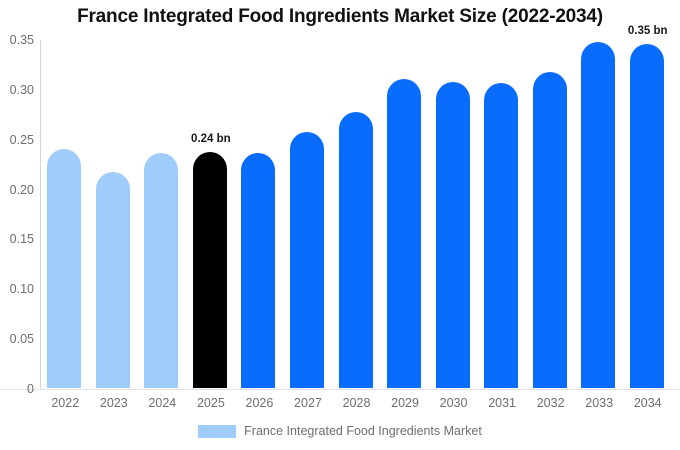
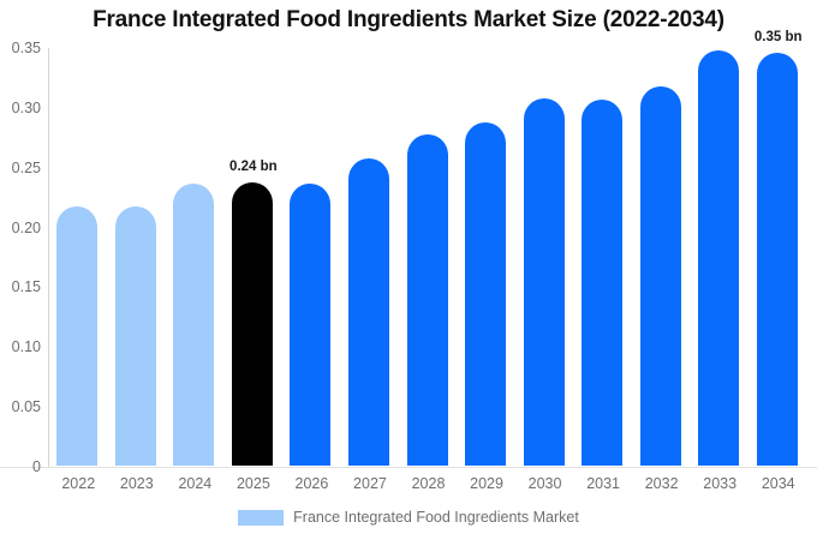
2022: 0.24 -> 0.22
2029: 0.31 -> 0.29
